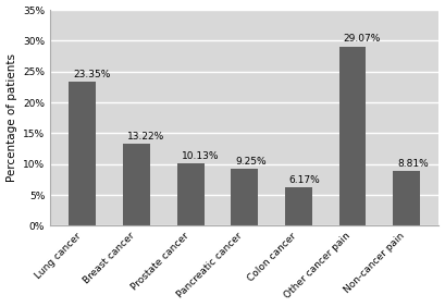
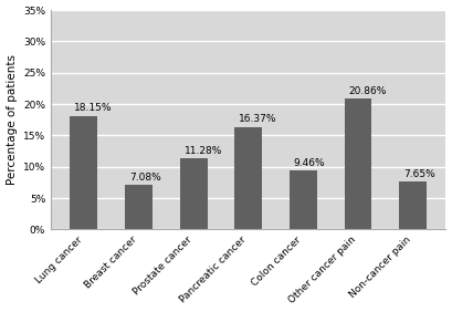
Lung cancer: 23.35% -> 18.15%
Breast cancer: 13.22% -> 7.08%
Prostate cancer: 10.13% -> 11.28%
Pancreatic cancer: 9.25% -> 16.37%
Colon cancer: 6.17% -> 9.46%
Other cancer pain: 29.07% -> 20.86%
Non-cancer pain: 8.81% -> 7.65%
